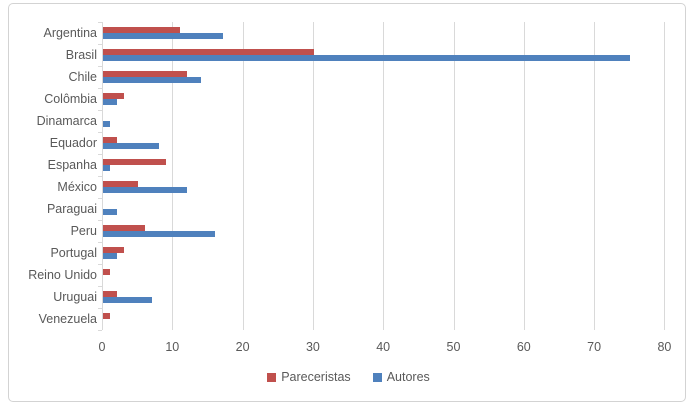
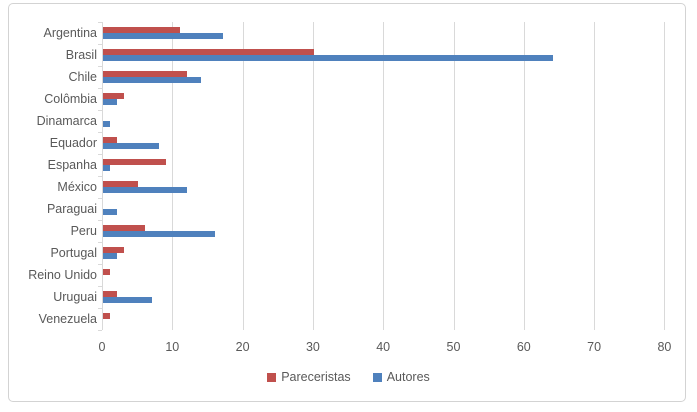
Autores/Brasil: 75 -> 64
